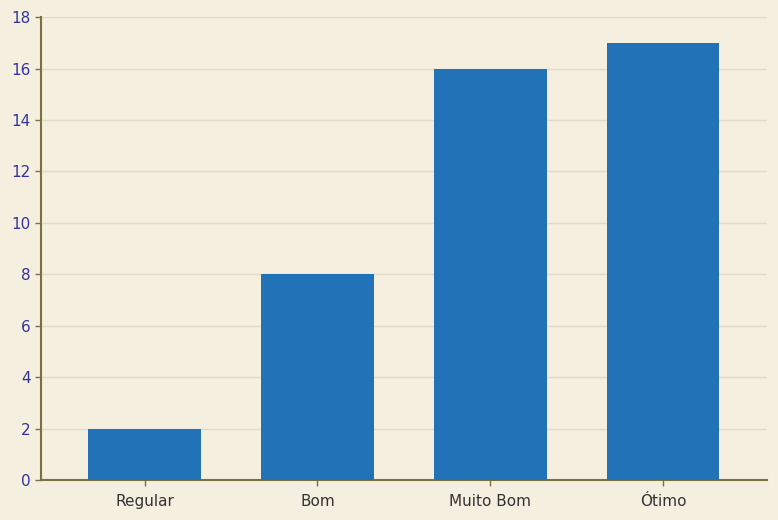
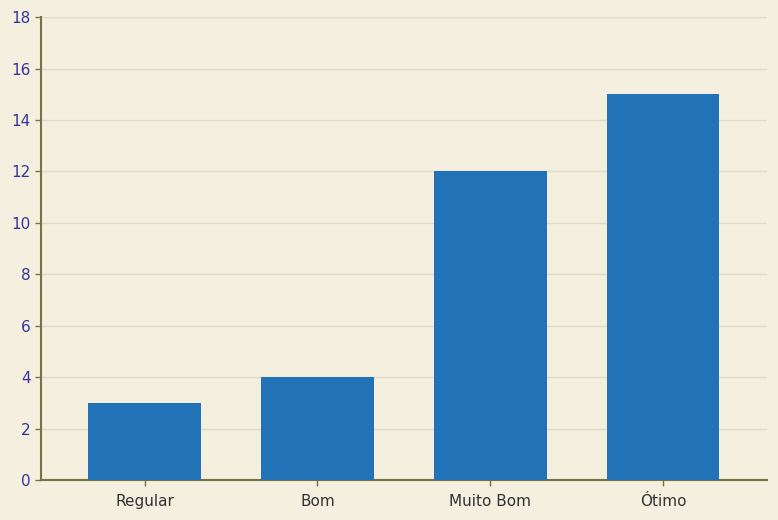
Regular: 2 -> 3
Bom: 8 -> 4
Muito Bom: 16 -> 12
Ótimo: 17 -> 15
